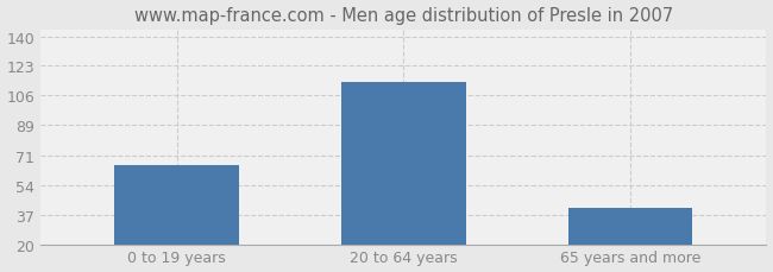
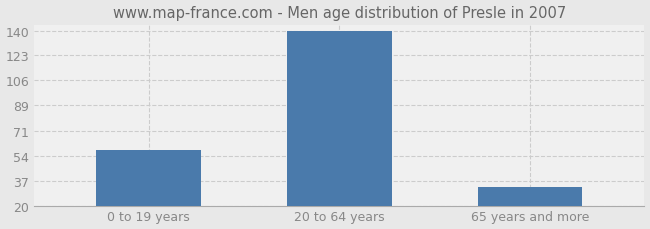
0 to 19 years: 66 -> 58
20 to 64 years: 114 -> 140
65 years and more: 41 -> 33
